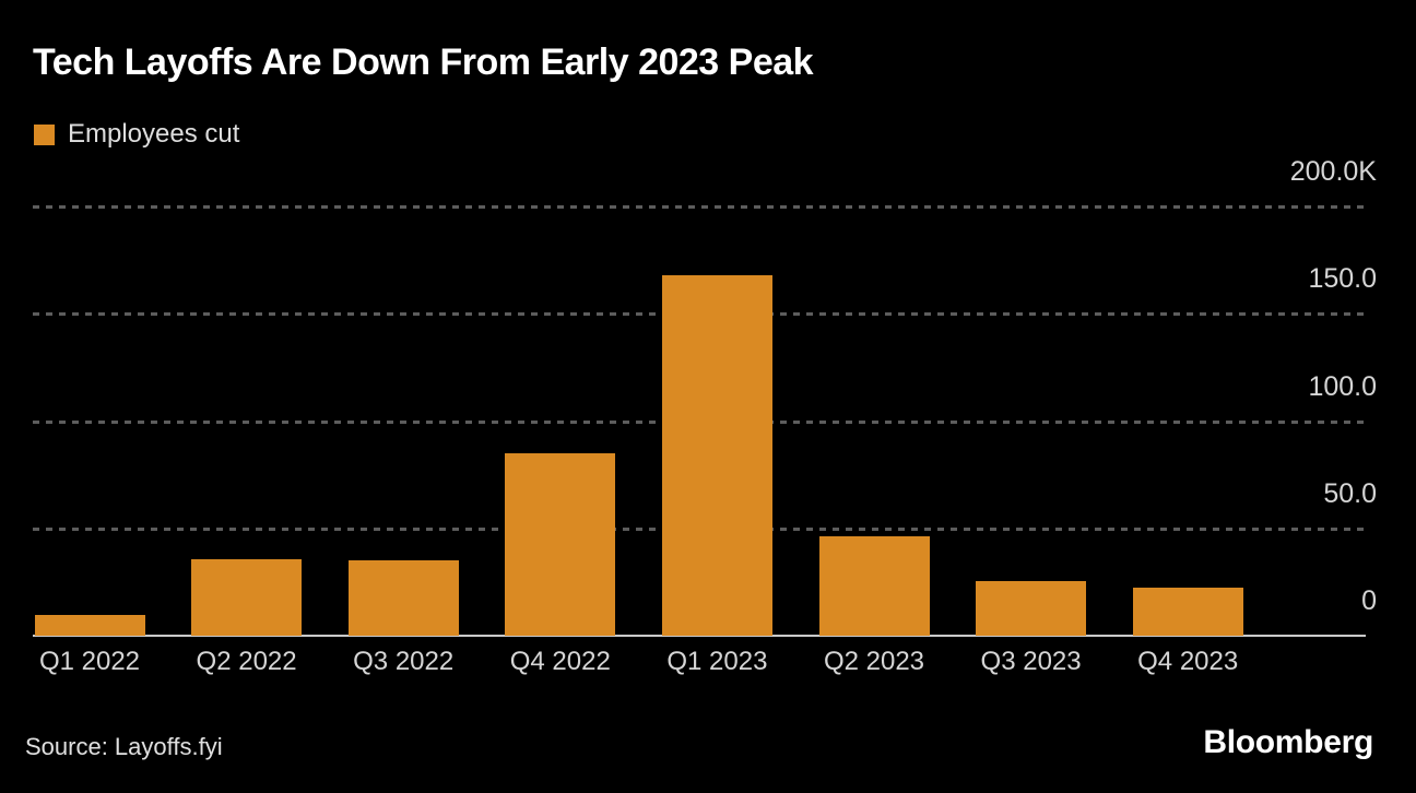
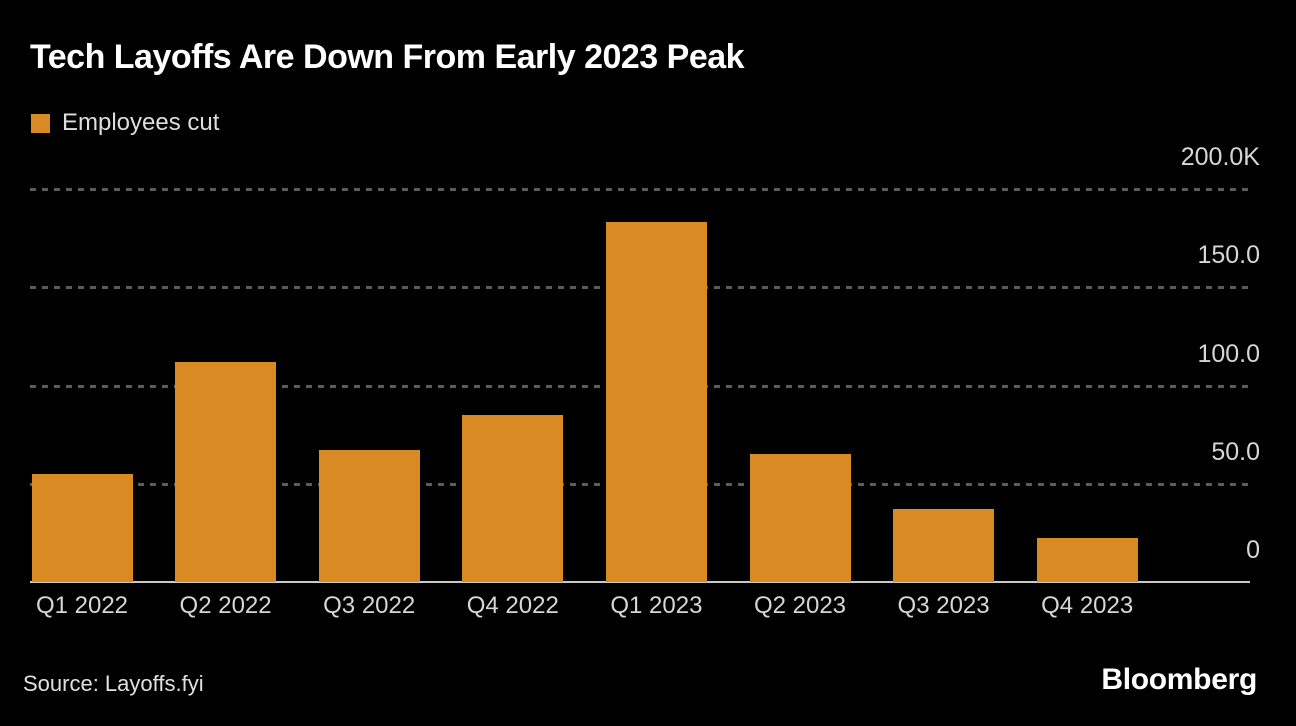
Q1 2022: 10K -> 55K
Q2 2022: 36K -> 112K
Q3 2022: 35K -> 67K
Q1 2023: 168K -> 183K
Q2 2023: 46K -> 65K
Q3 2023: 26K -> 37K
